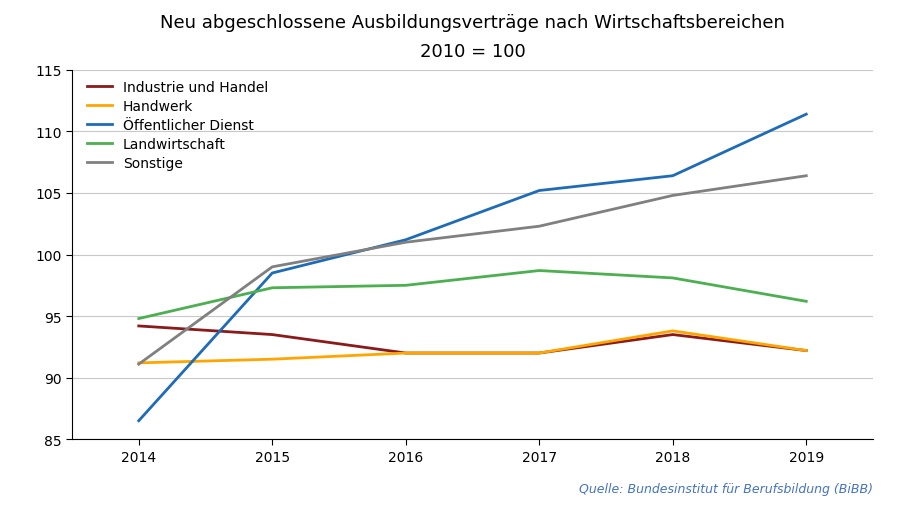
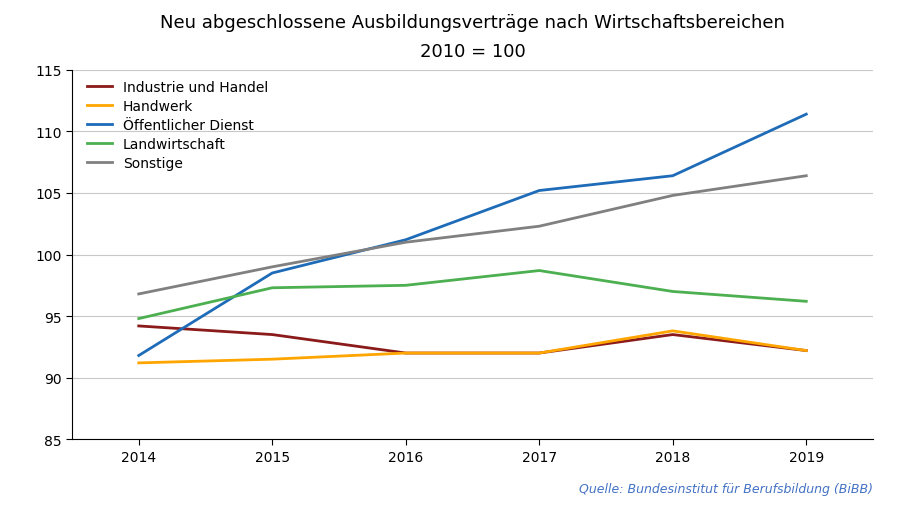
Öffentlicher Dienst/2014: 86.5 -> 91.8
Sonstige/2014: 91.1 -> 96.8
Landwirtschaft/2018: 98.1 -> 97.0
